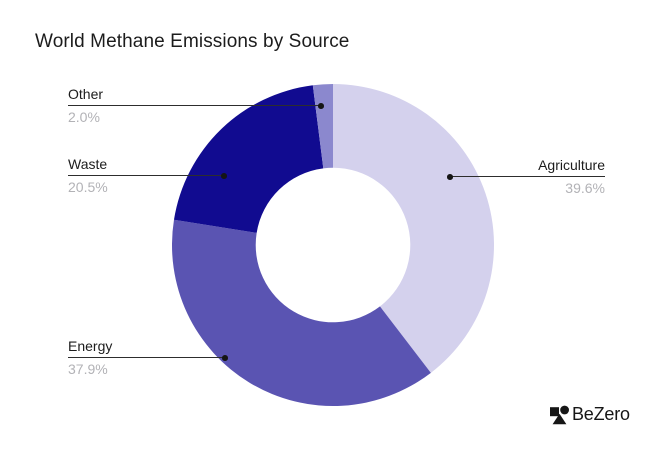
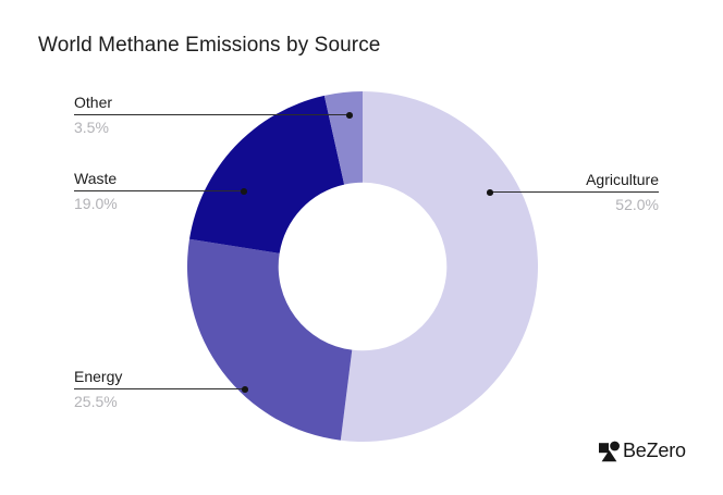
Agriculture: 39.6% -> 52.0%
Energy: 37.9% -> 25.5%
Waste: 20.5% -> 19.0%
Other: 2.0% -> 3.5%
